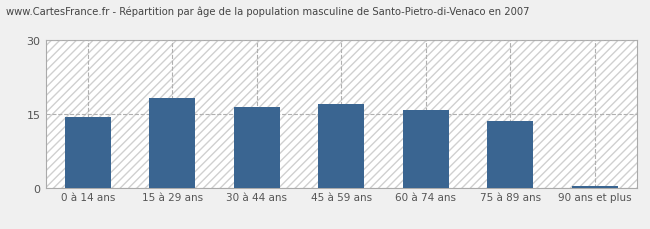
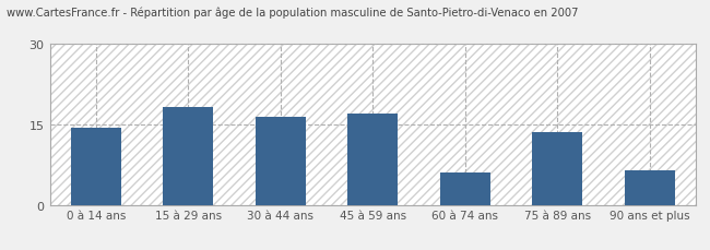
60 à 74 ans: 15.8 -> 6.0
90 ans et plus: 0.3 -> 6.5
